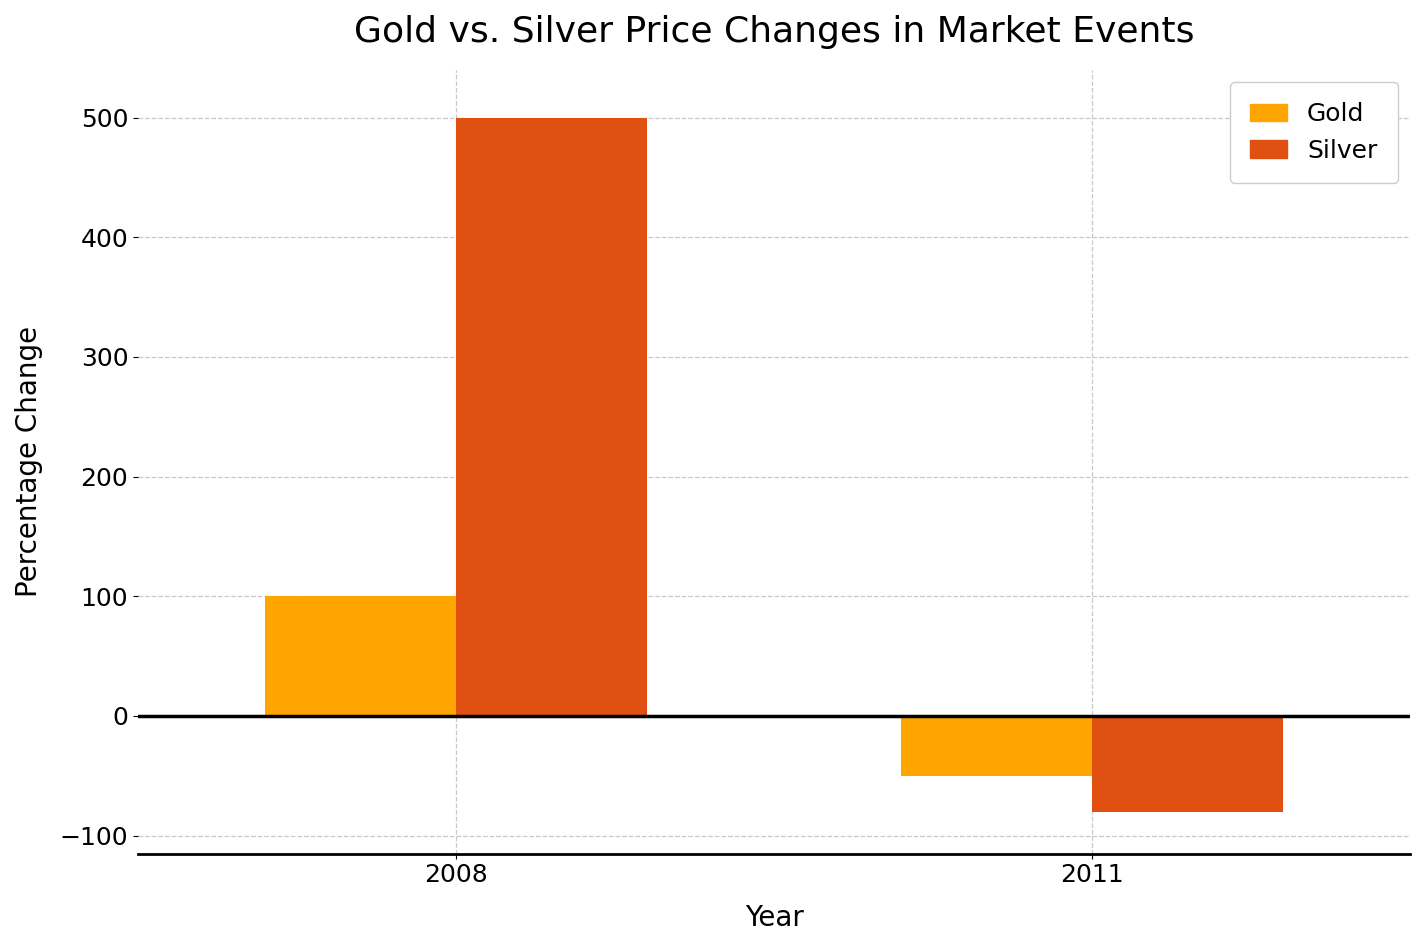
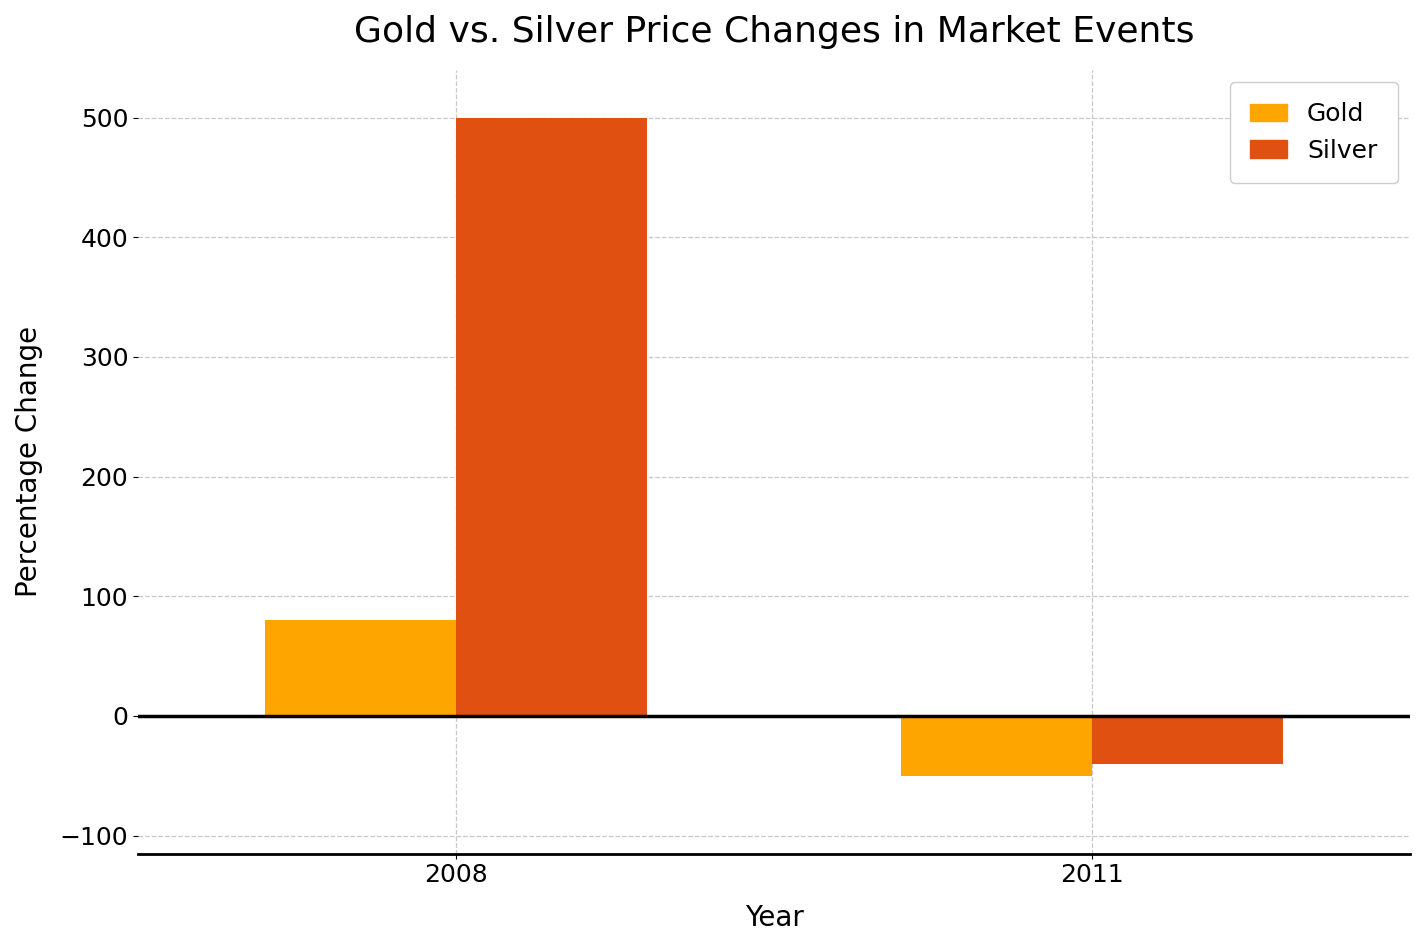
Gold/2008: 100 -> 80
Silver/2011: -80 -> -40
